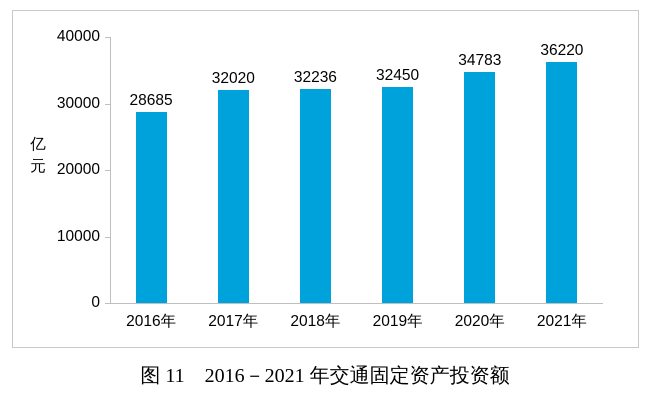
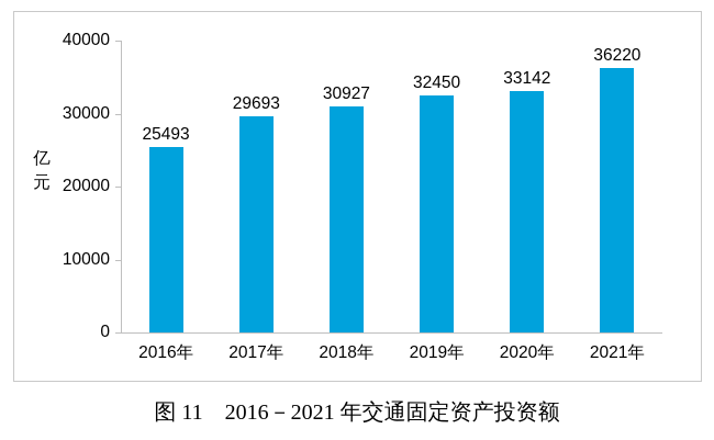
2016年: 28685 -> 25493
2017年: 32020 -> 29693
2018年: 32236 -> 30927
2020年: 34783 -> 33142
